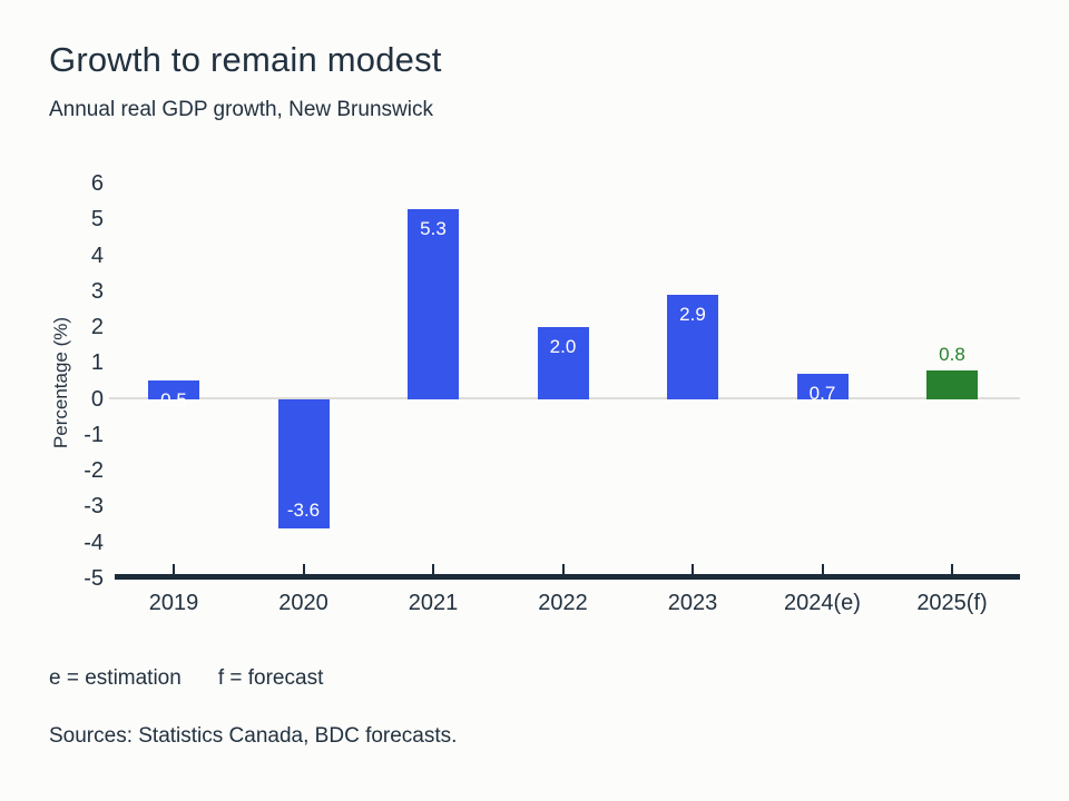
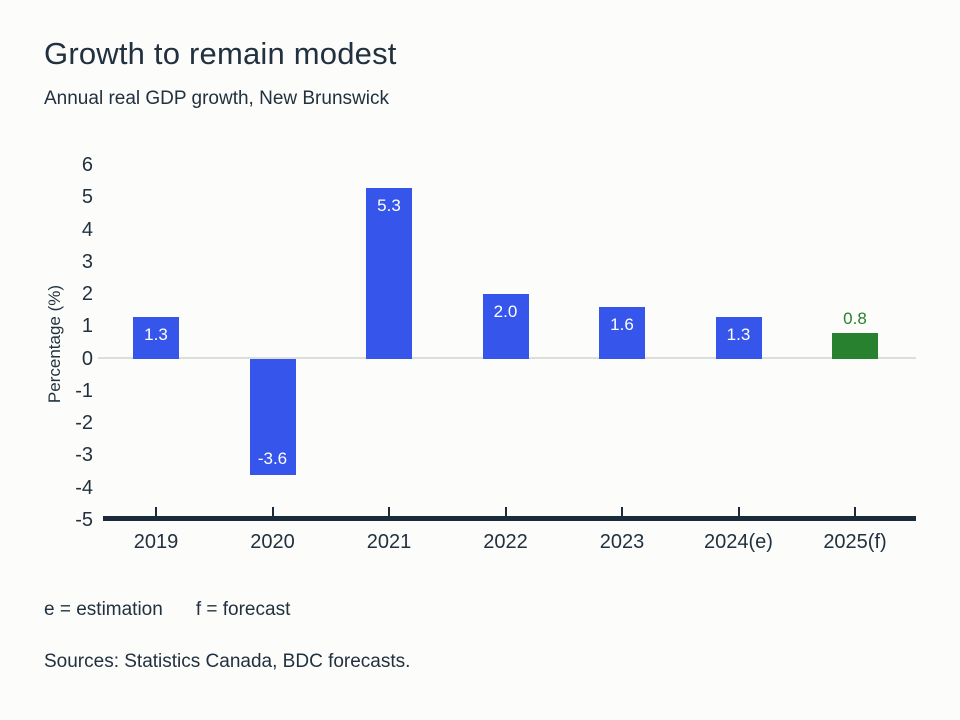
2019: 0.5 -> 1.3
2023: 2.9 -> 1.6
2024(e): 0.7 -> 1.3
